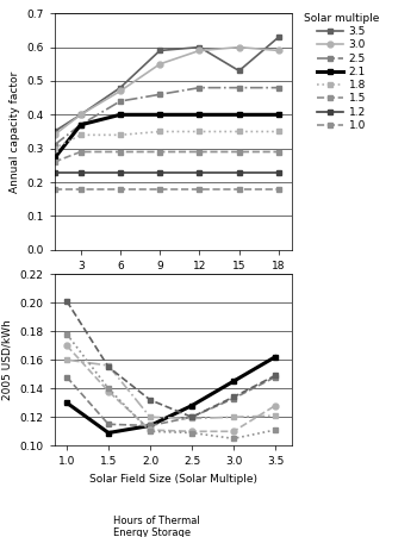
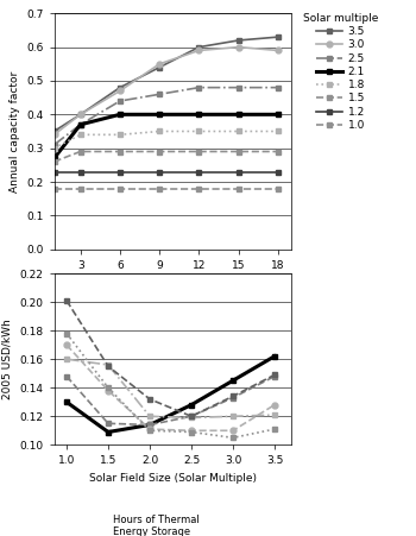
3.5/9: 0.59 -> 0.54
3.5/15: 0.53 -> 0.62
